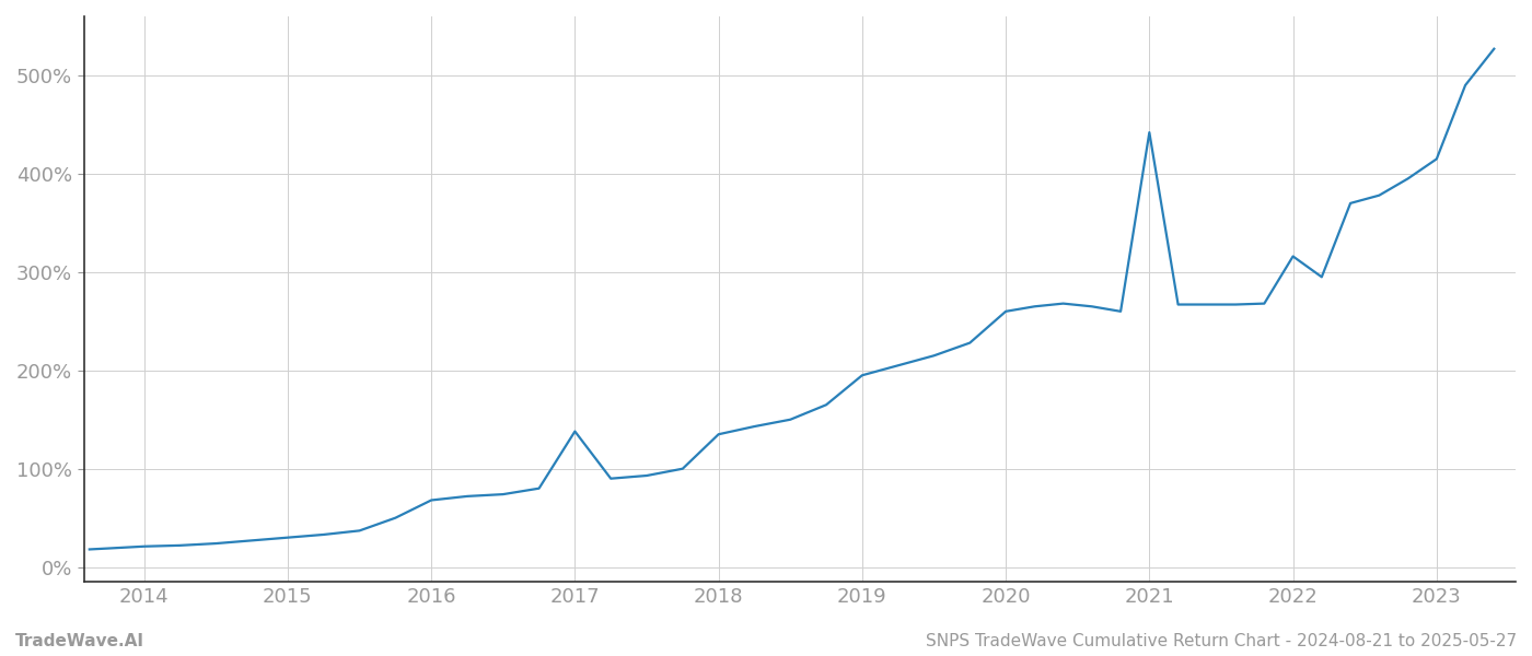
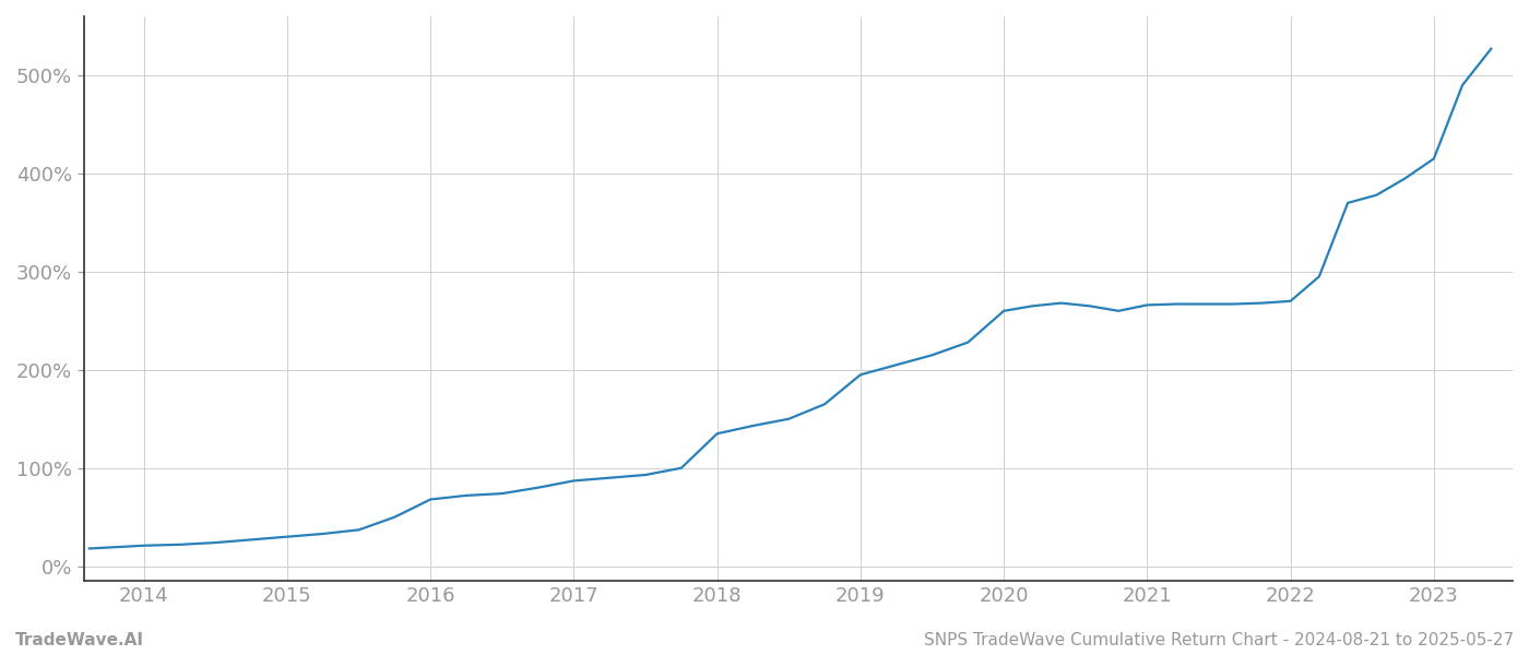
2017: 138% -> 87%
2021: 442% -> 266%
2022: 316% -> 270%
